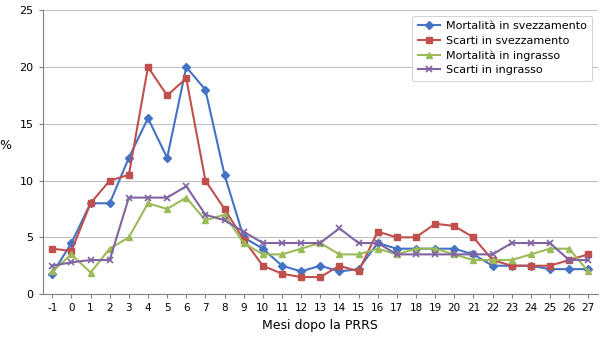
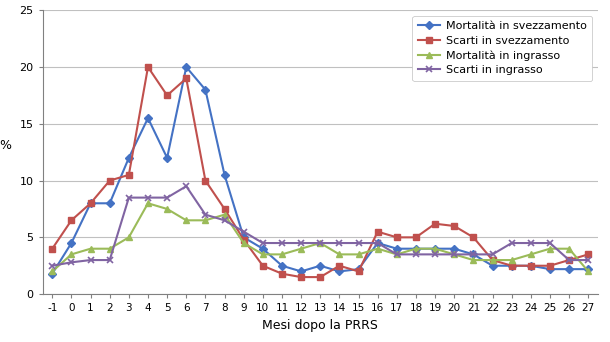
Scarti in svezzamento/0: 3.8 -> 6.5
Mortalità in ingrasso/1: 1.9 -> 4.0
Mortalità in ingrasso/6: 8.5 -> 6.5
Scarti in ingrasso/14: 5.8 -> 4.5
